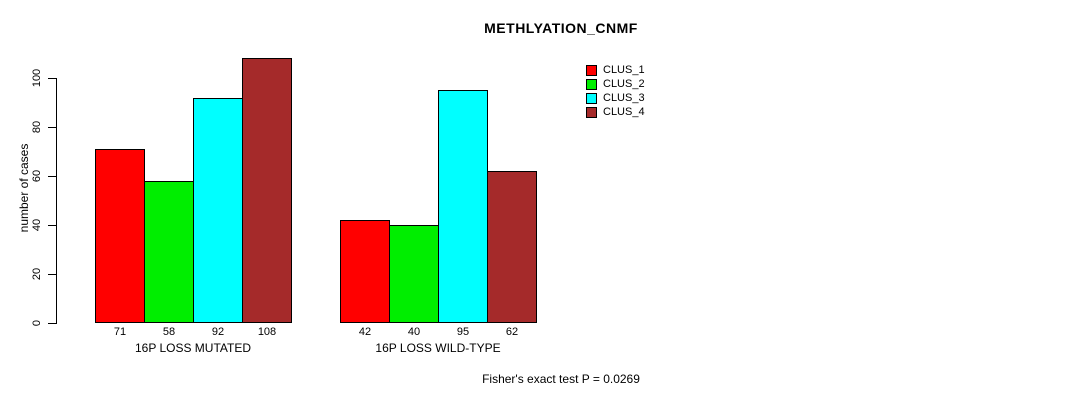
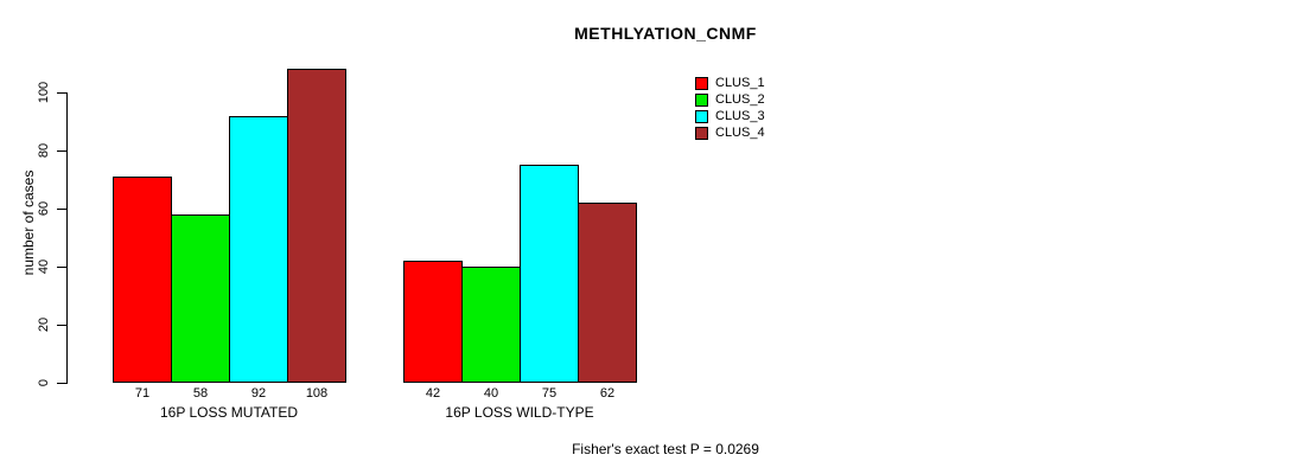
CLUS_3/16P LOSS WILD-TYPE: 95 -> 75
